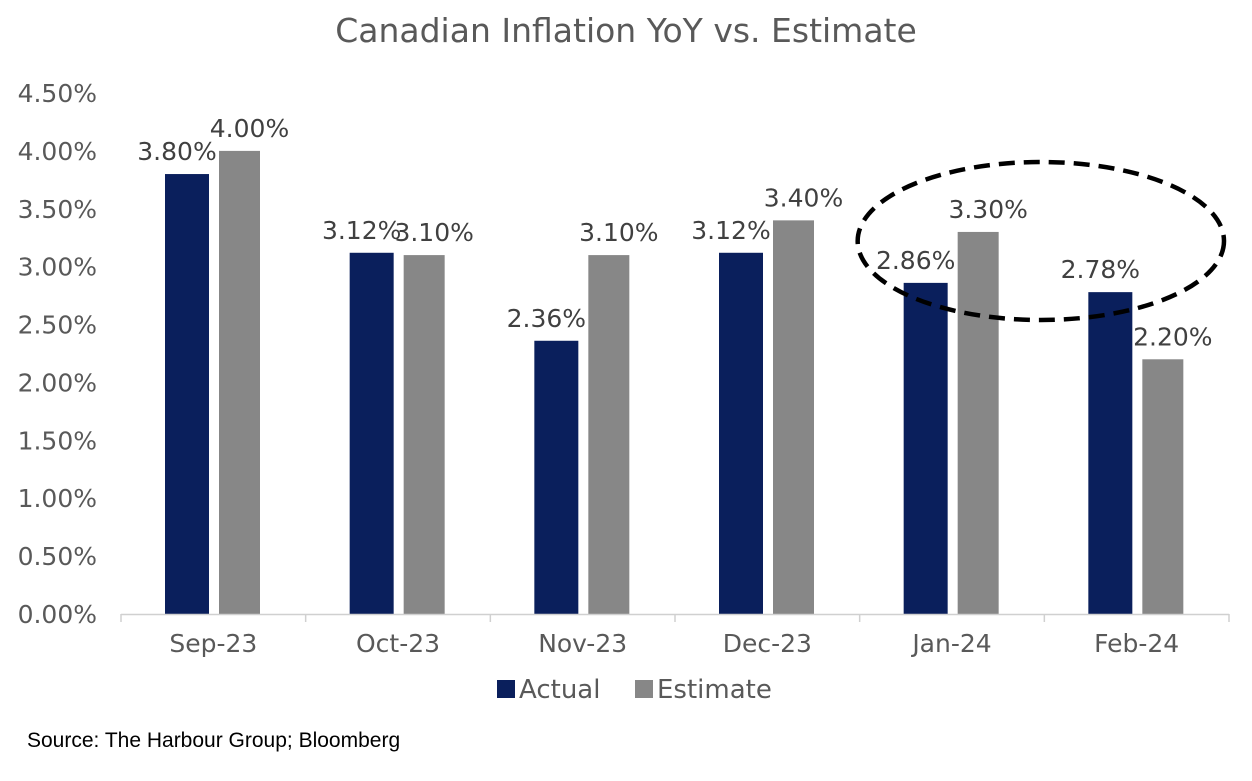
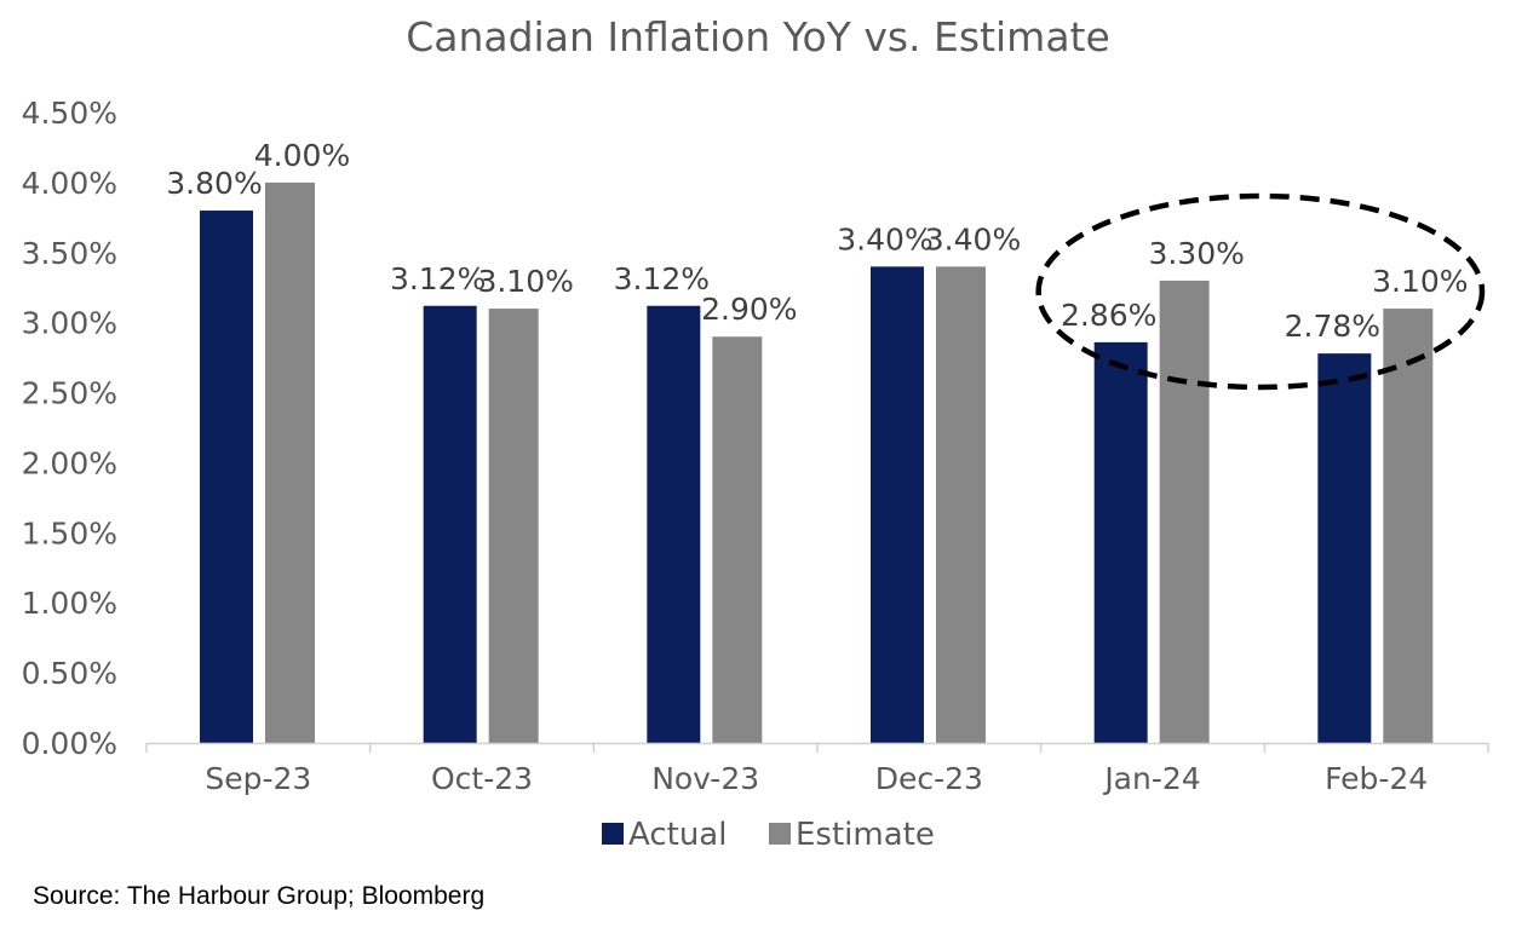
Actual/Nov-23: 2.36% -> 3.12%
Estimate/Nov-23: 3.10% -> 2.90%
Actual/Dec-23: 3.12% -> 3.40%
Estimate/Feb-24: 2.20% -> 3.10%
